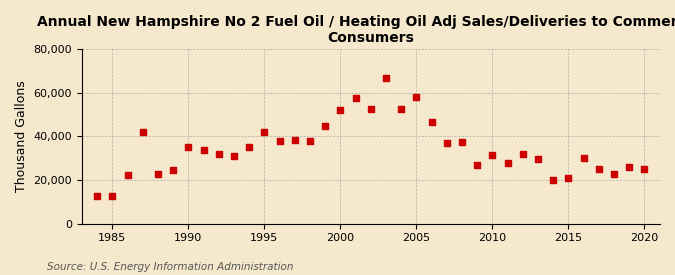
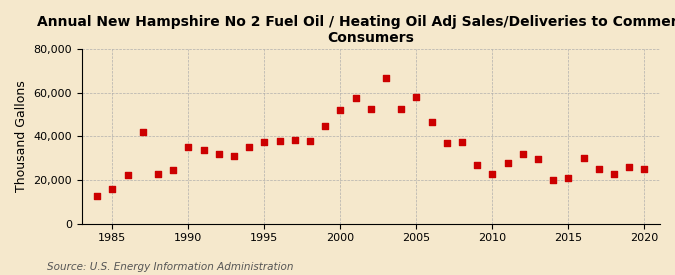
1985: 12,500 -> 16,000
1995: 42,000 -> 37,500
2010: 31,500 -> 23,000
